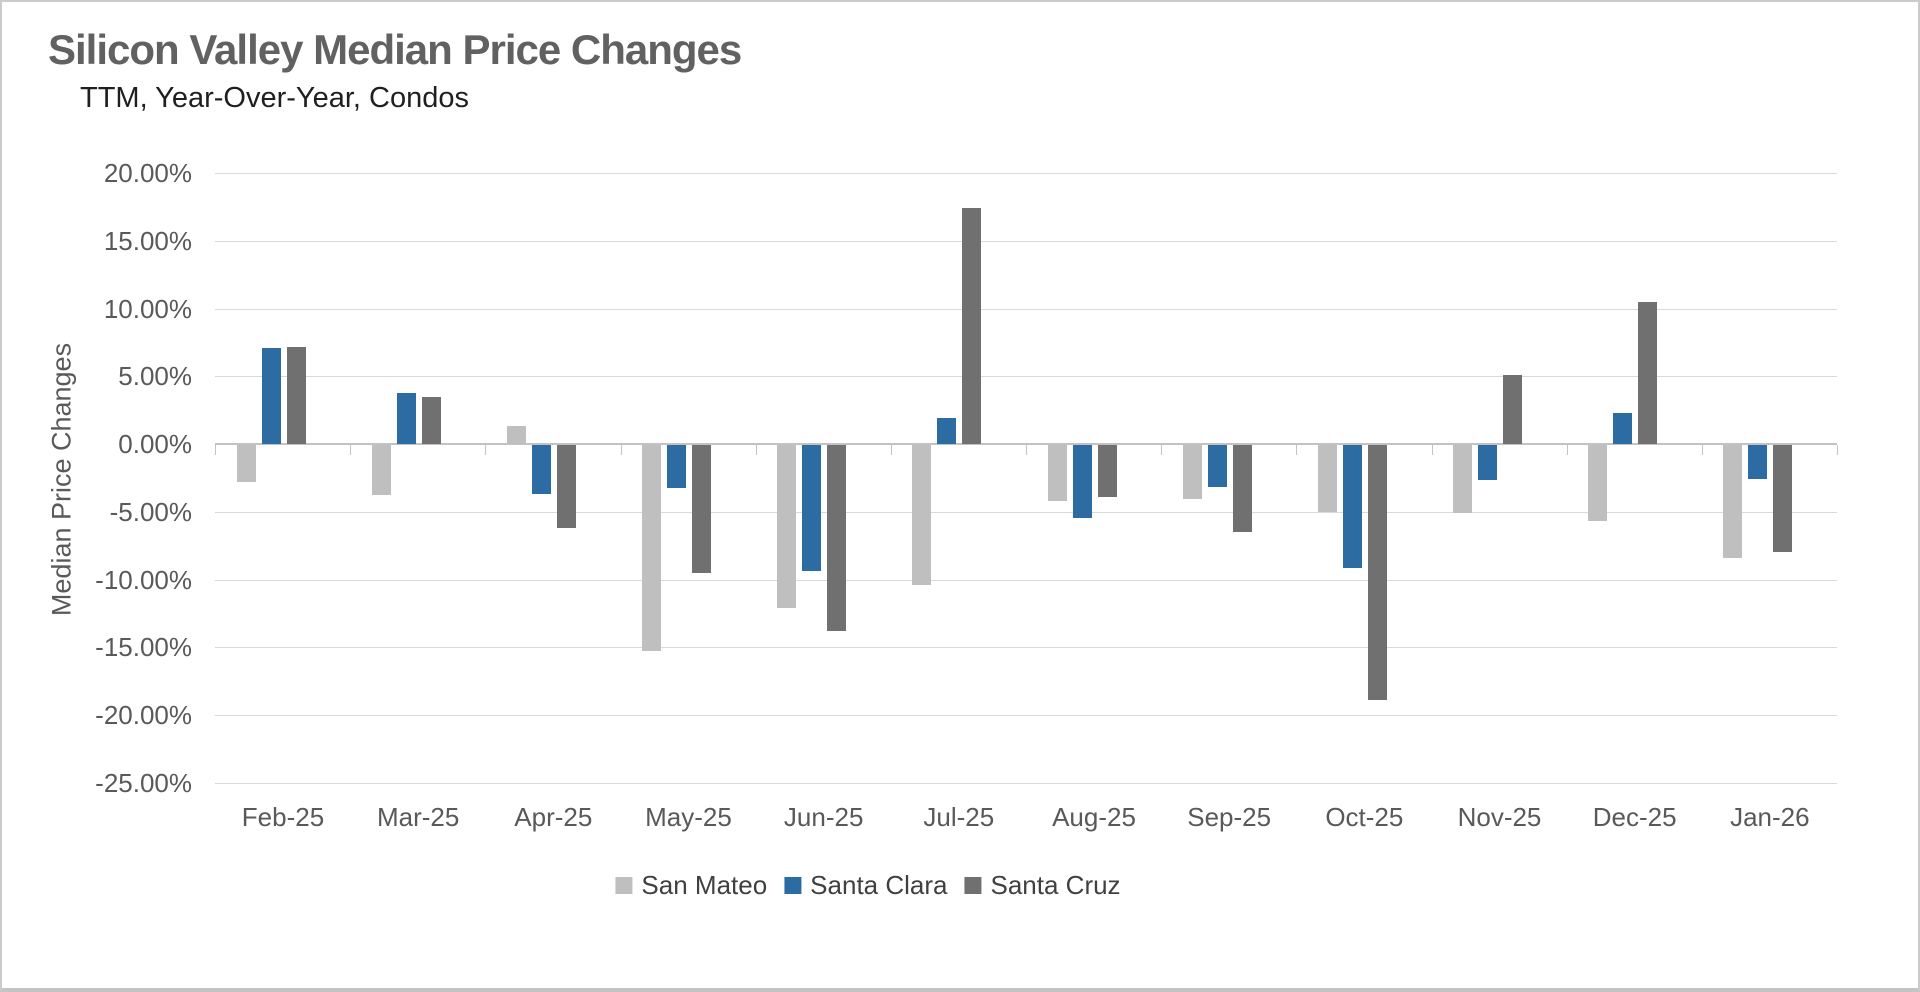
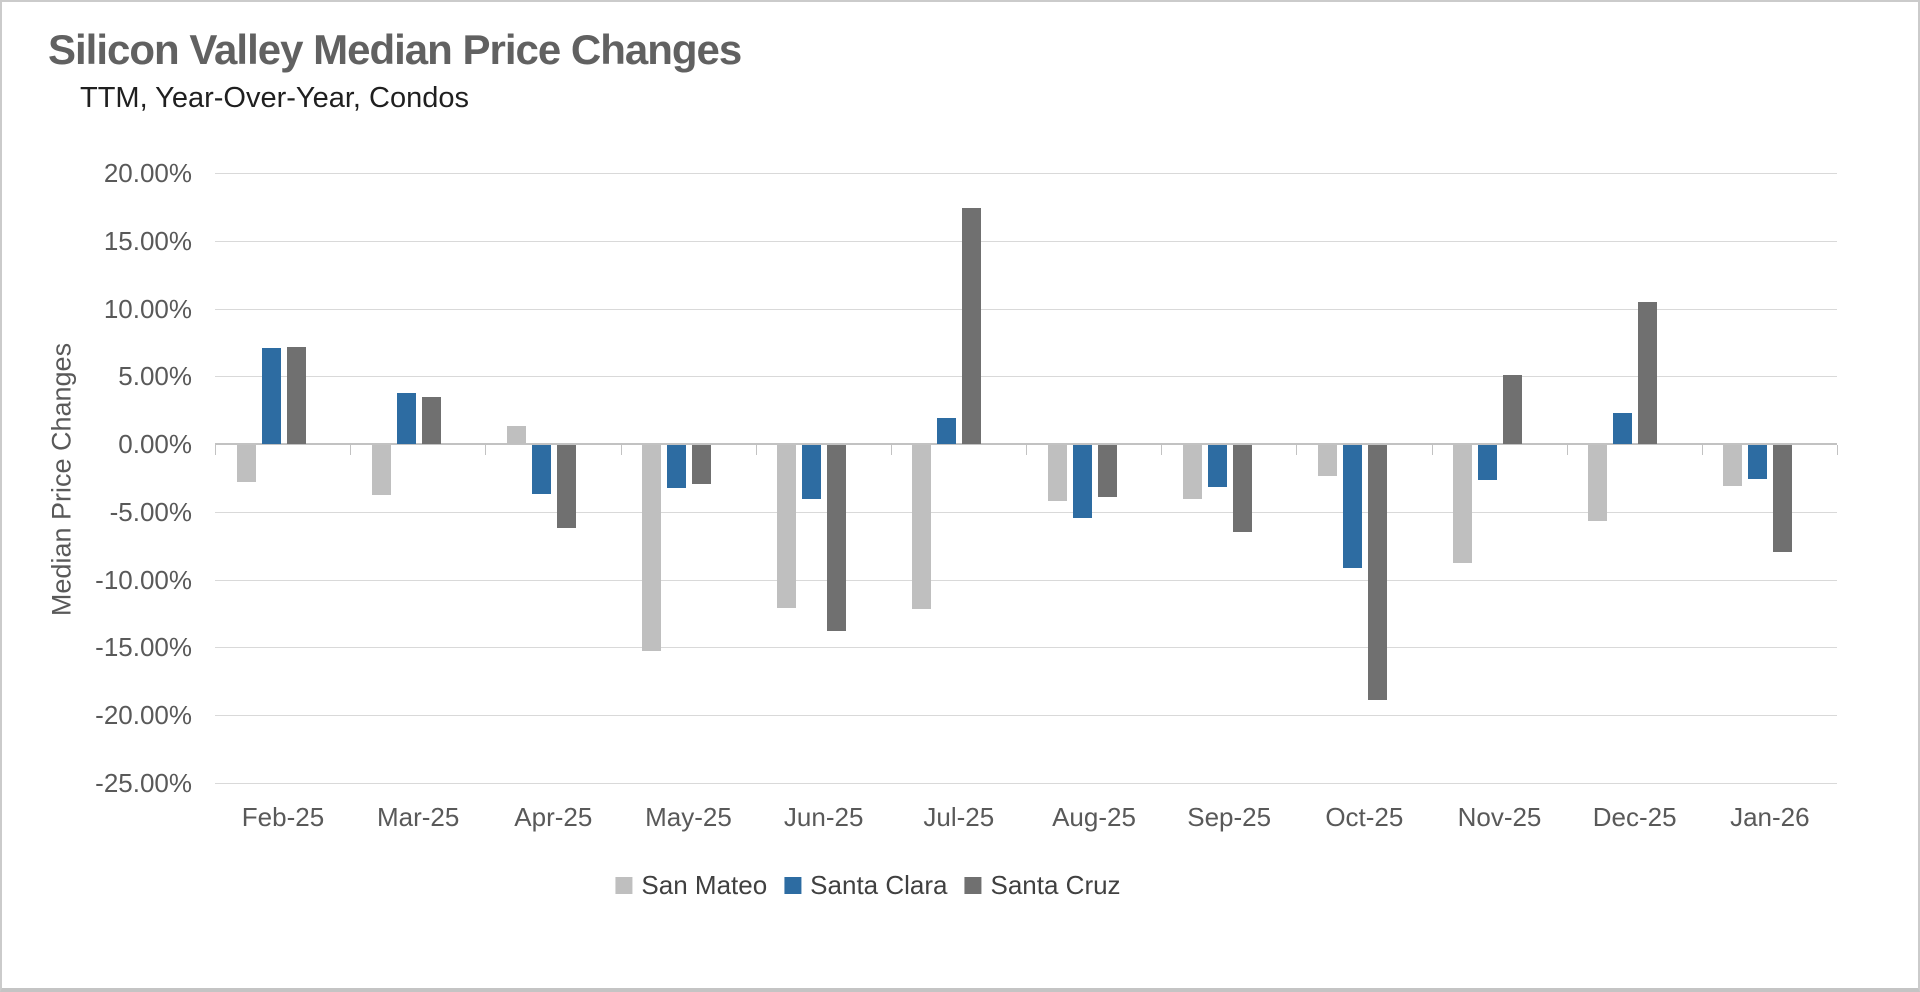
Santa Cruz/May-25: -9.4% -> -2.9%
Santa Clara/Jun-25: -9.3% -> -4.0%
San Mateo/Jul-25: -10.3% -> -12.1%
San Mateo/Oct-25: -4.9% -> -2.3%
San Mateo/Nov-25: -5.0% -> -8.7%
San Mateo/Jan-26: -8.3% -> -3.0%
